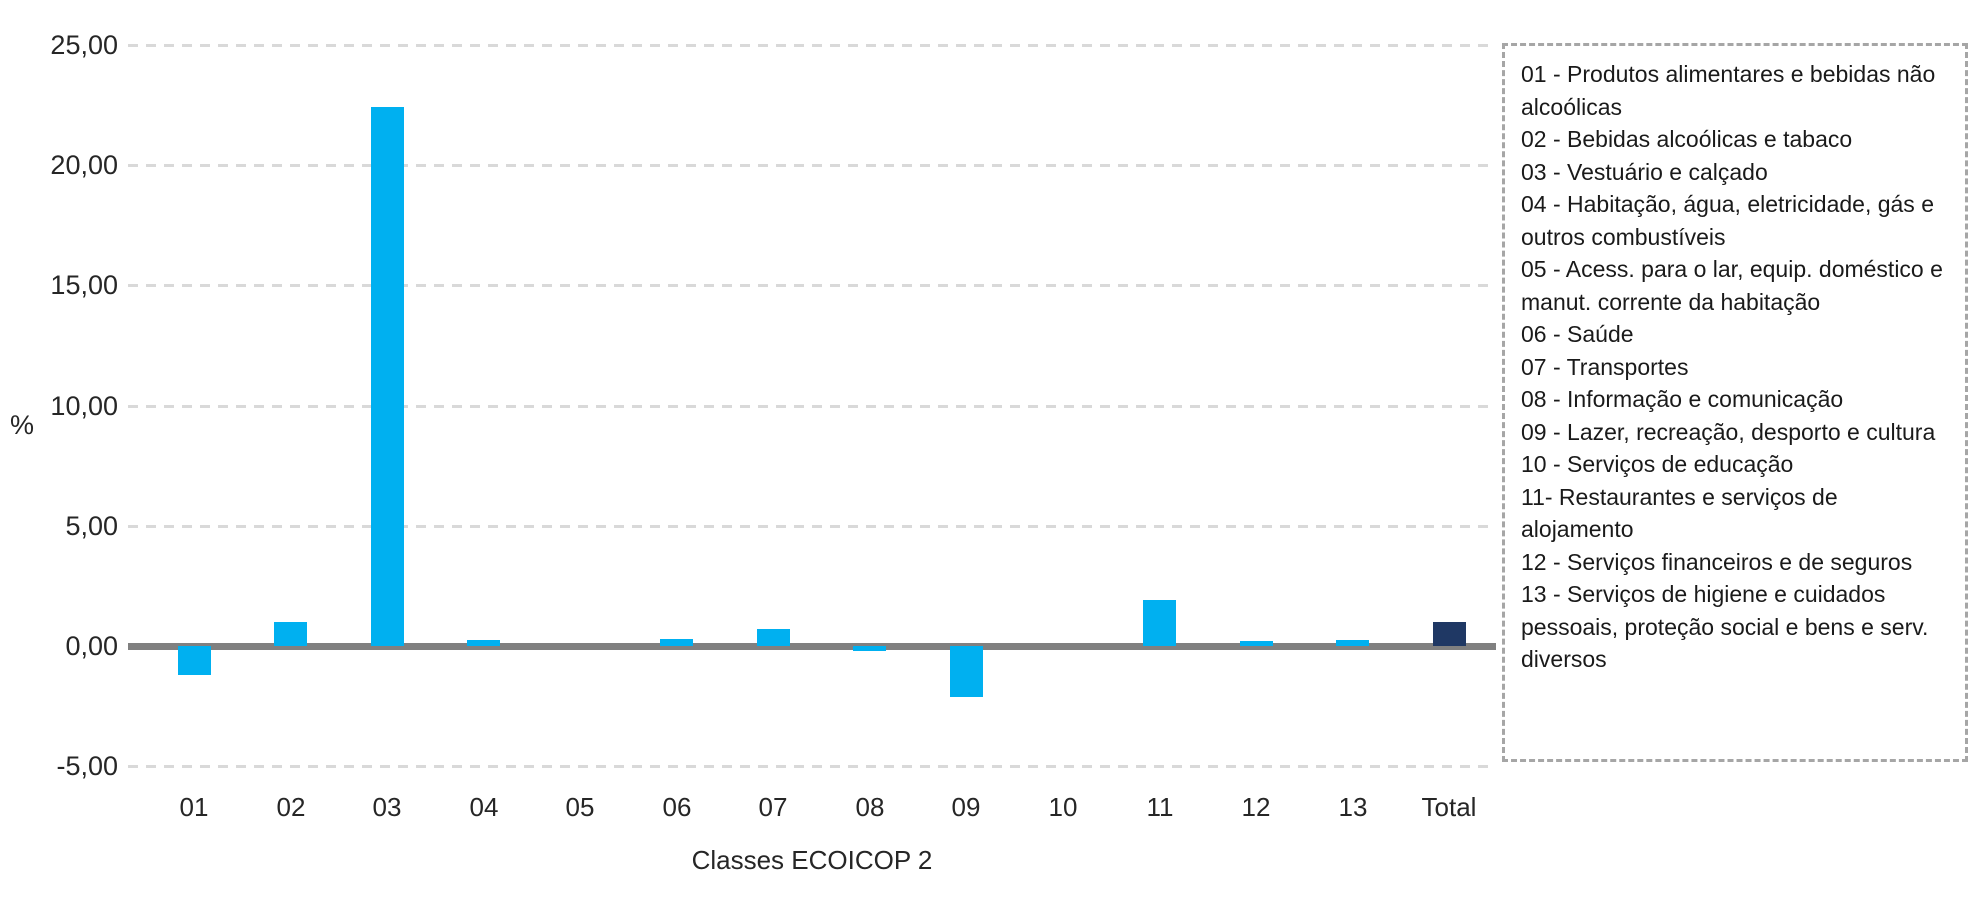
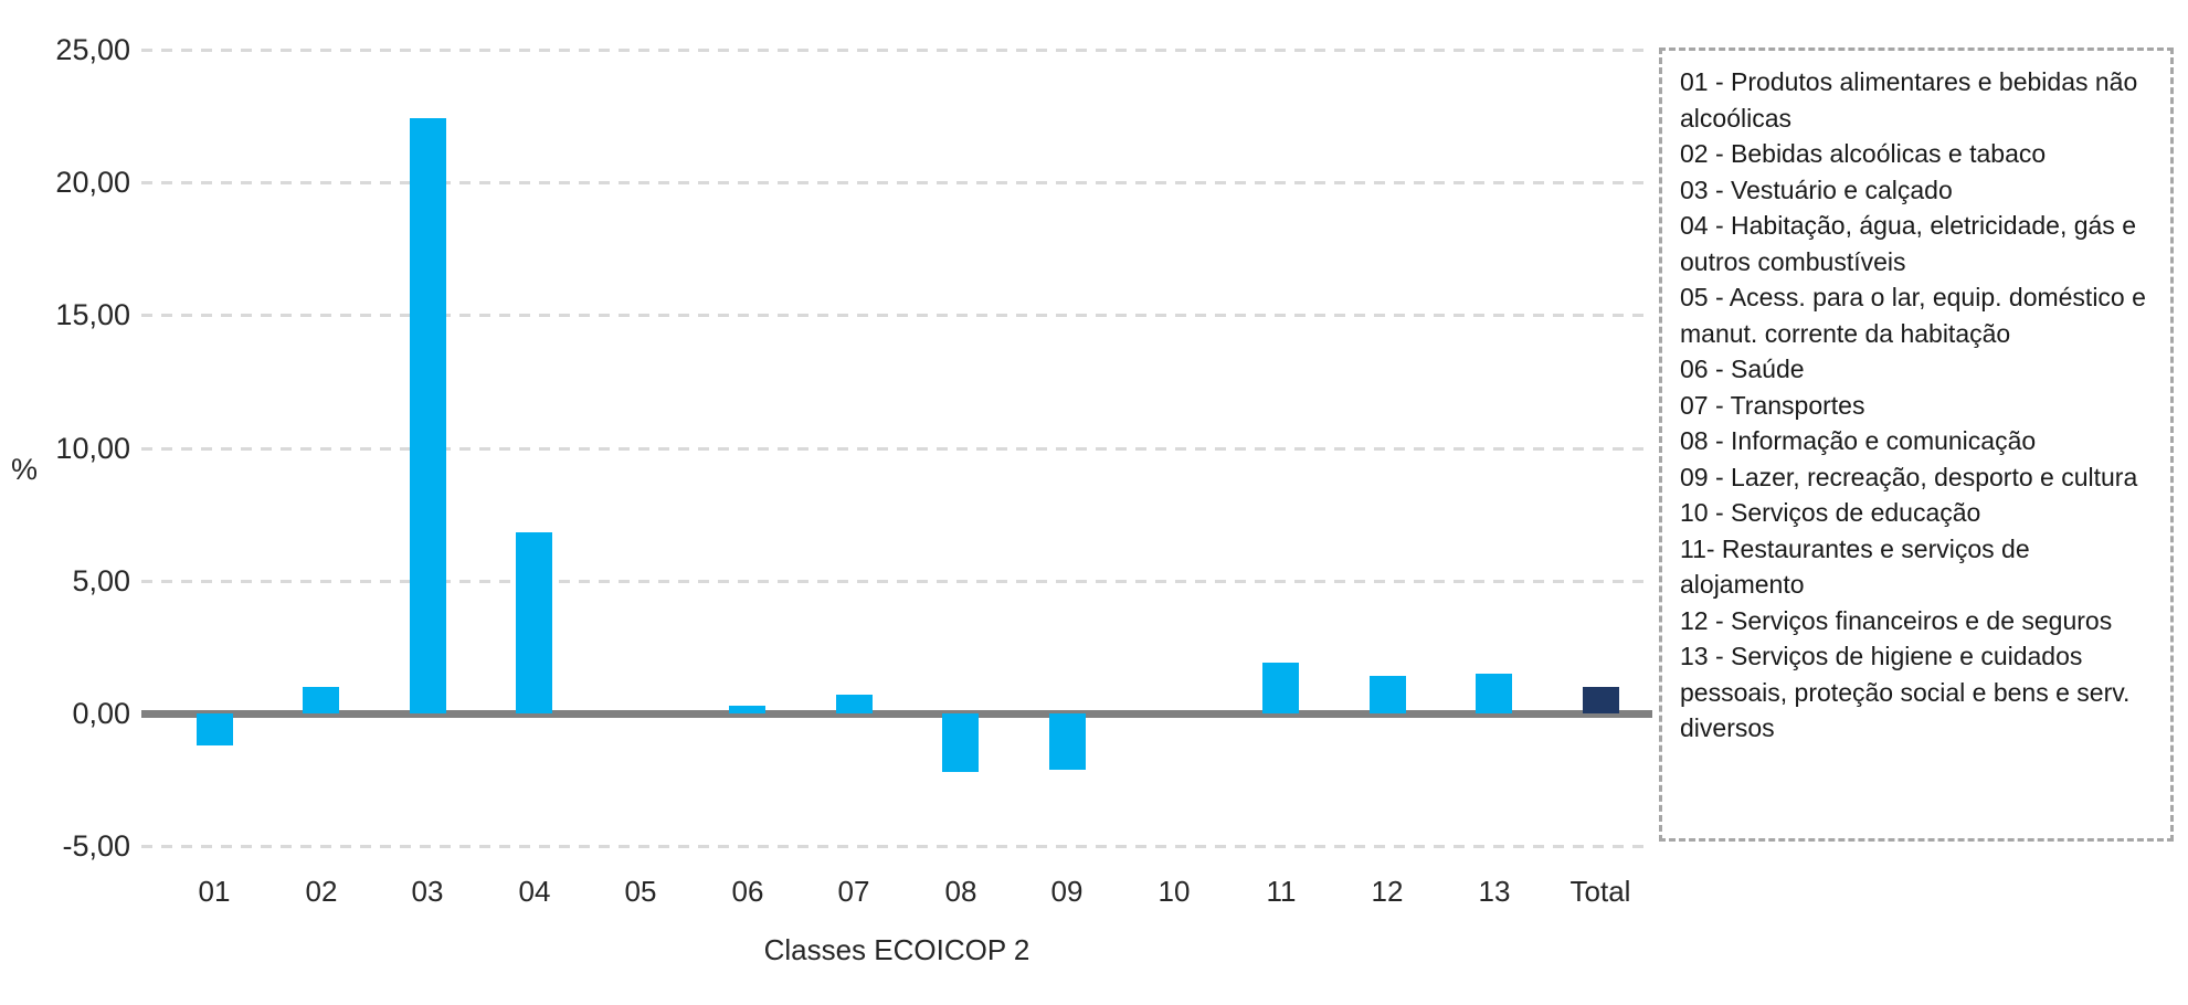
04: 0,2 -> 6,8
08: -0,2 -> -2,2
12: 0,2 -> 1,4
13: 0,2 -> 1,5
